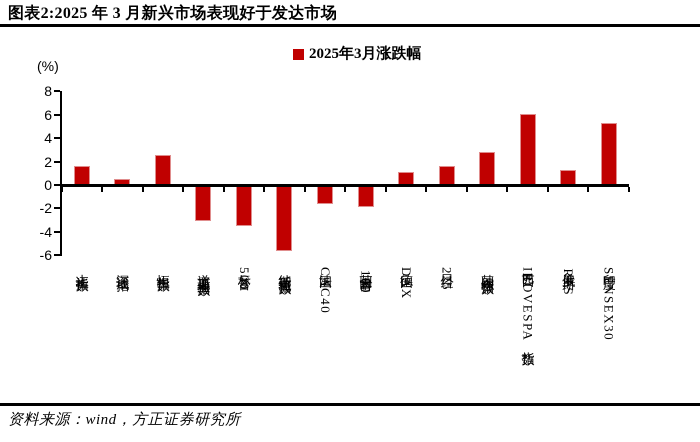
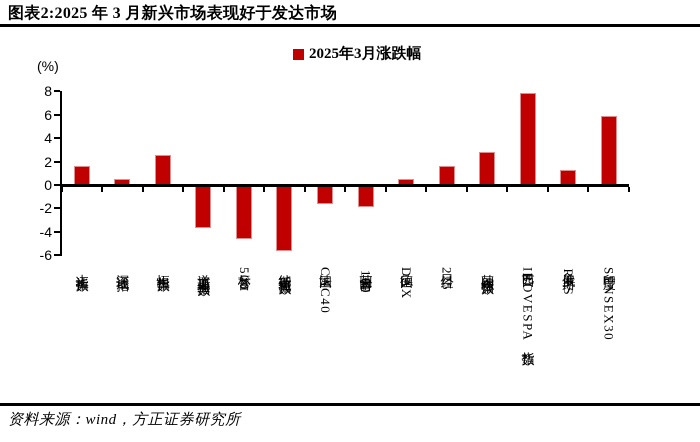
道琼斯工业指数: -3.1 -> -3.7
标普500: -3.5 -> -4.6
德国DAX: 1.1 -> 0.5
巴西IBOVESPA指数: 6.1 -> 7.9
印度SENSEX30: 5.3 -> 5.9
